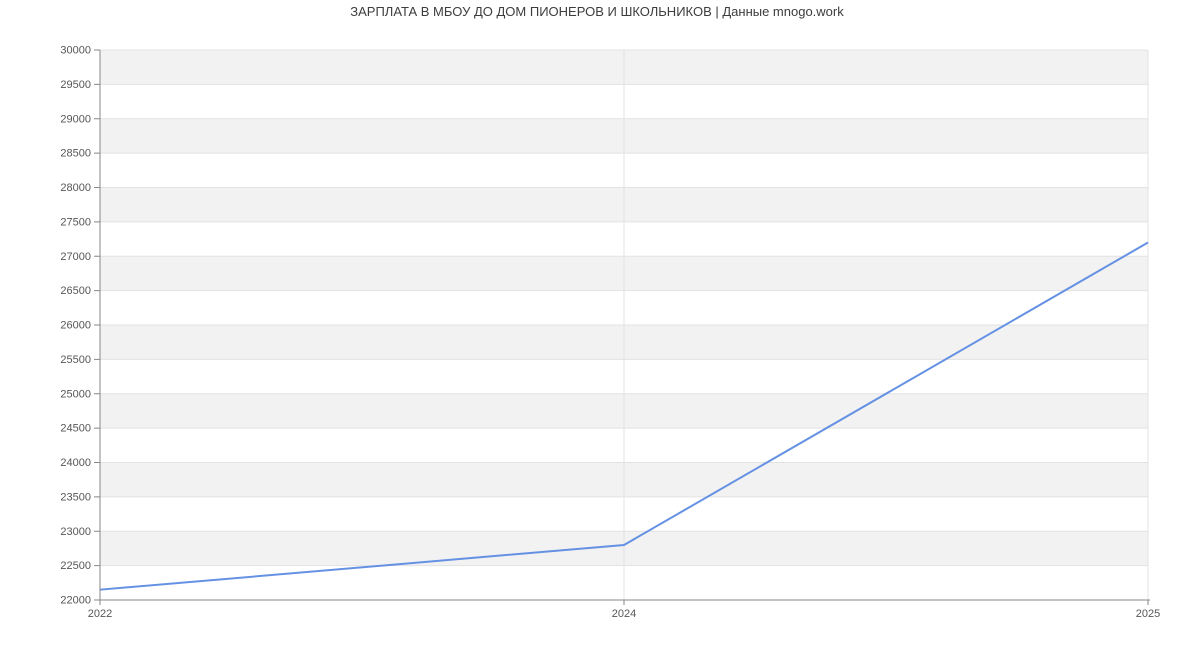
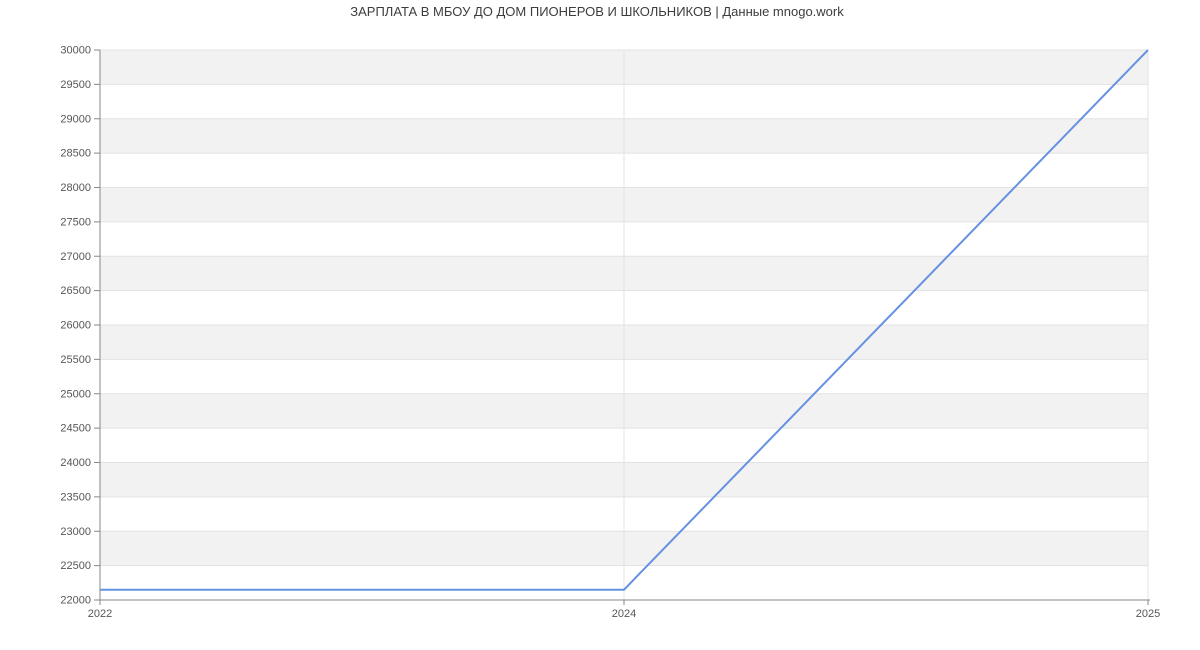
2024: 22800 -> 22200
2025: 27200 -> 30000
